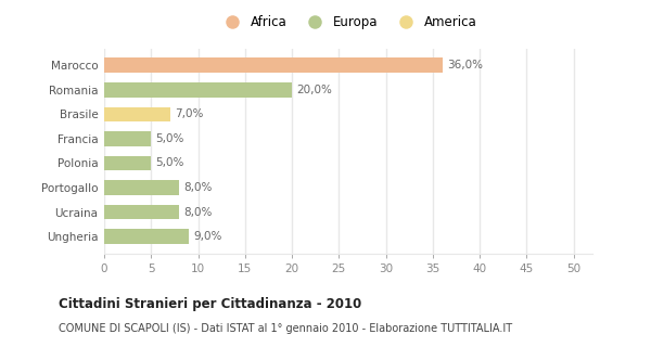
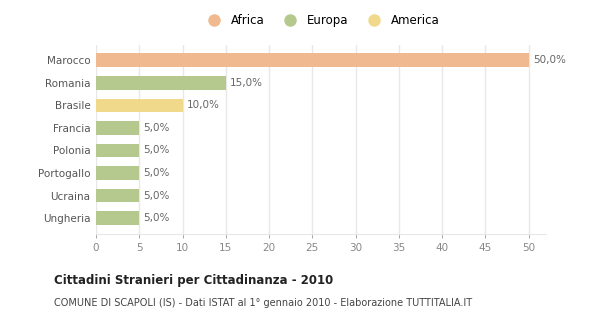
Marocco: 36,0% -> 50,0%
Romania: 20,0% -> 15,0%
Brasile: 7,0% -> 10,0%
Portogallo: 8,0% -> 5,0%
Ucraina: 8,0% -> 5,0%
Ungheria: 9,0% -> 5,0%
